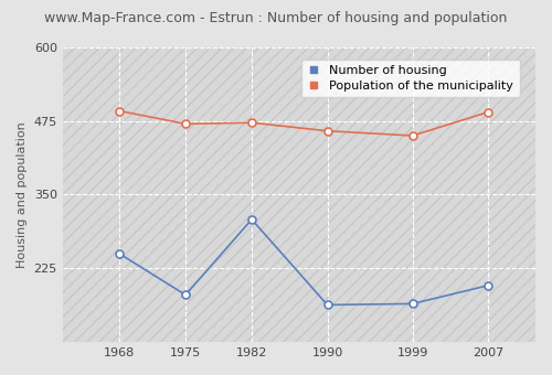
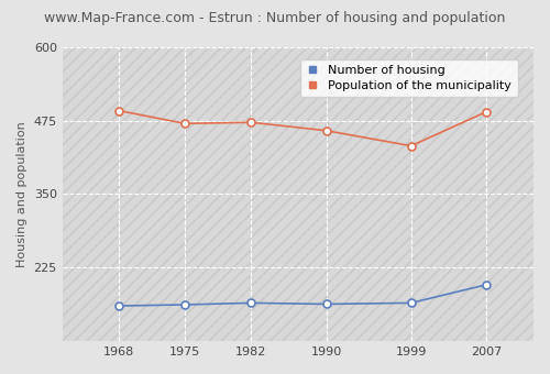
Number of housing/1968: 250 -> 160
Number of housing/1975: 180 -> 162
Number of housing/1982: 308 -> 165
Population of the municipality/1999: 450 -> 432
